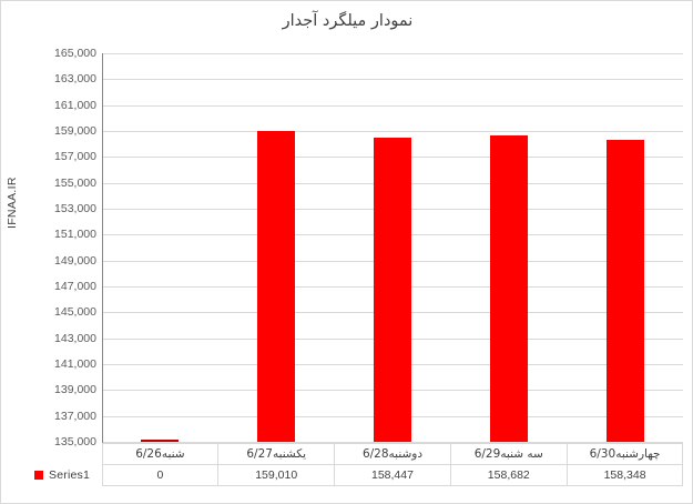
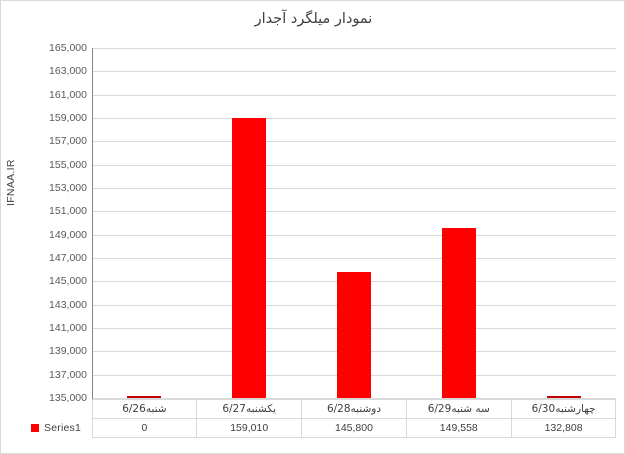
دوشنبه6/28: 158,447 -> 145,800
سه شنبه6/29: 158,682 -> 149,558
چهارشنبه6/30: 158,348 -> 132,808
